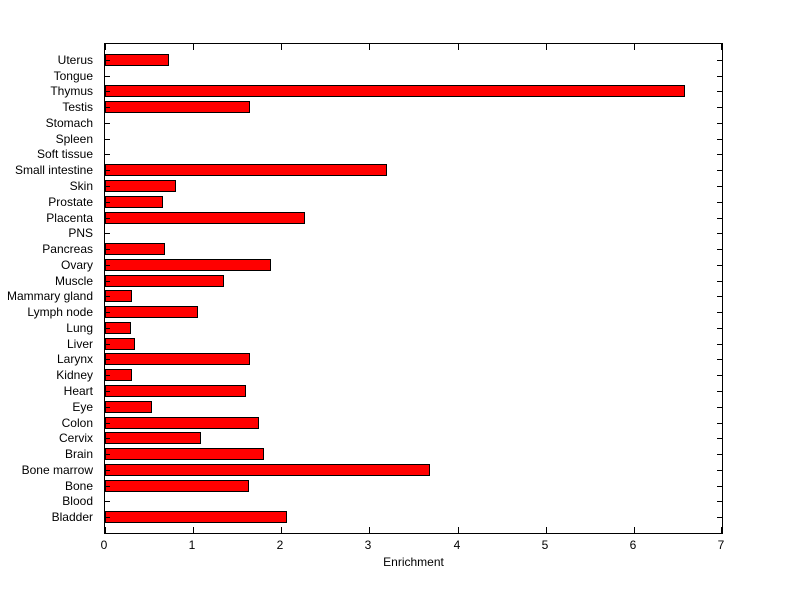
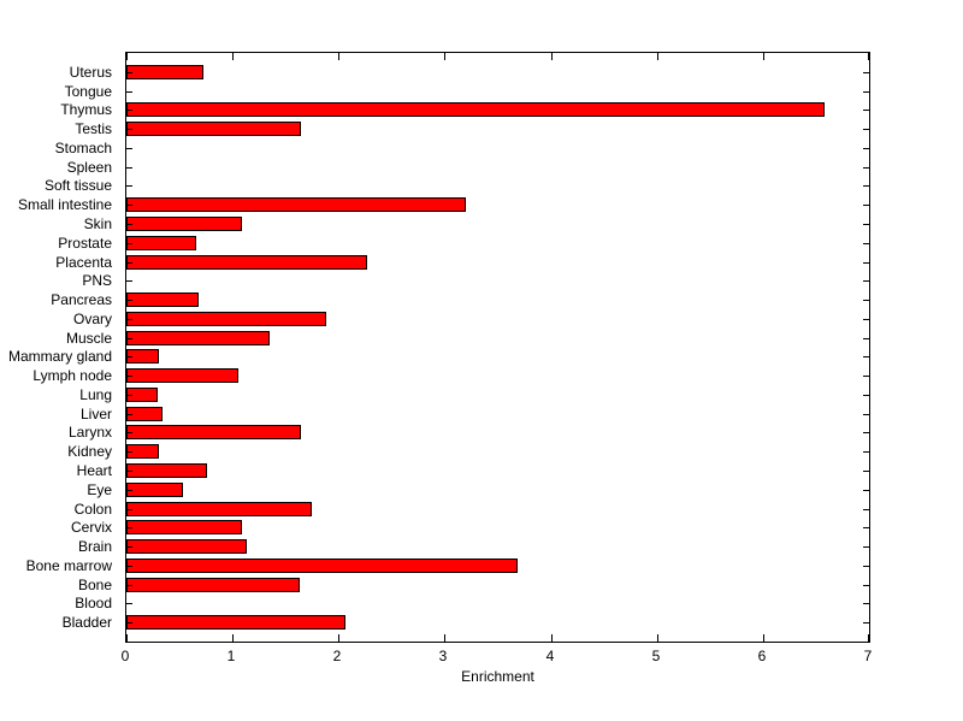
Skin: 0.8 -> 1.1
Heart: 1.6 -> 0.8
Brain: 1.8 -> 1.1
